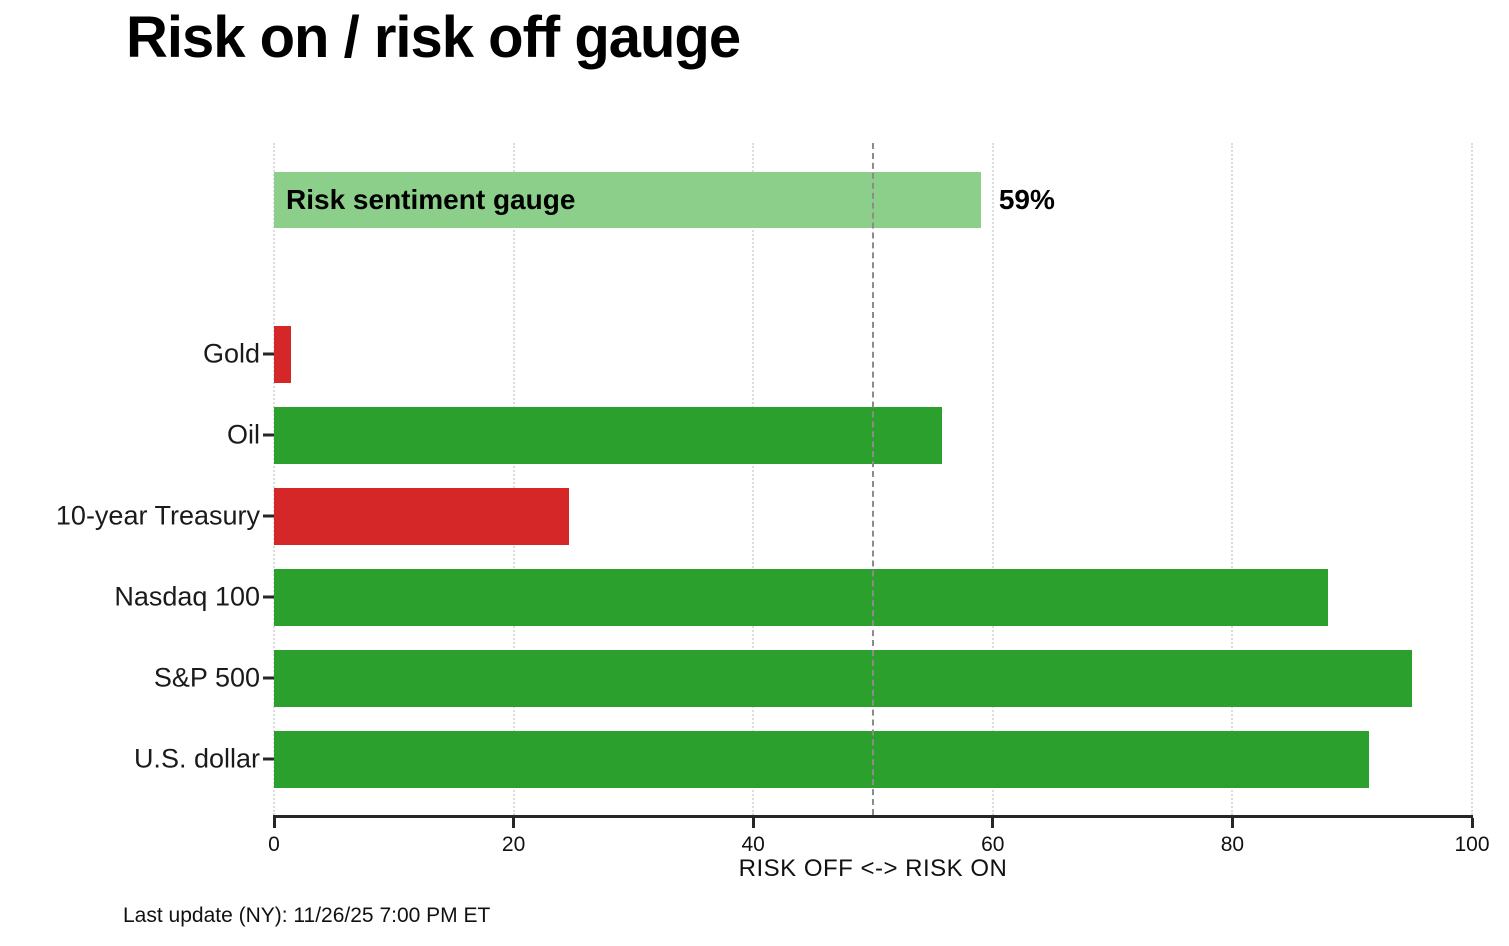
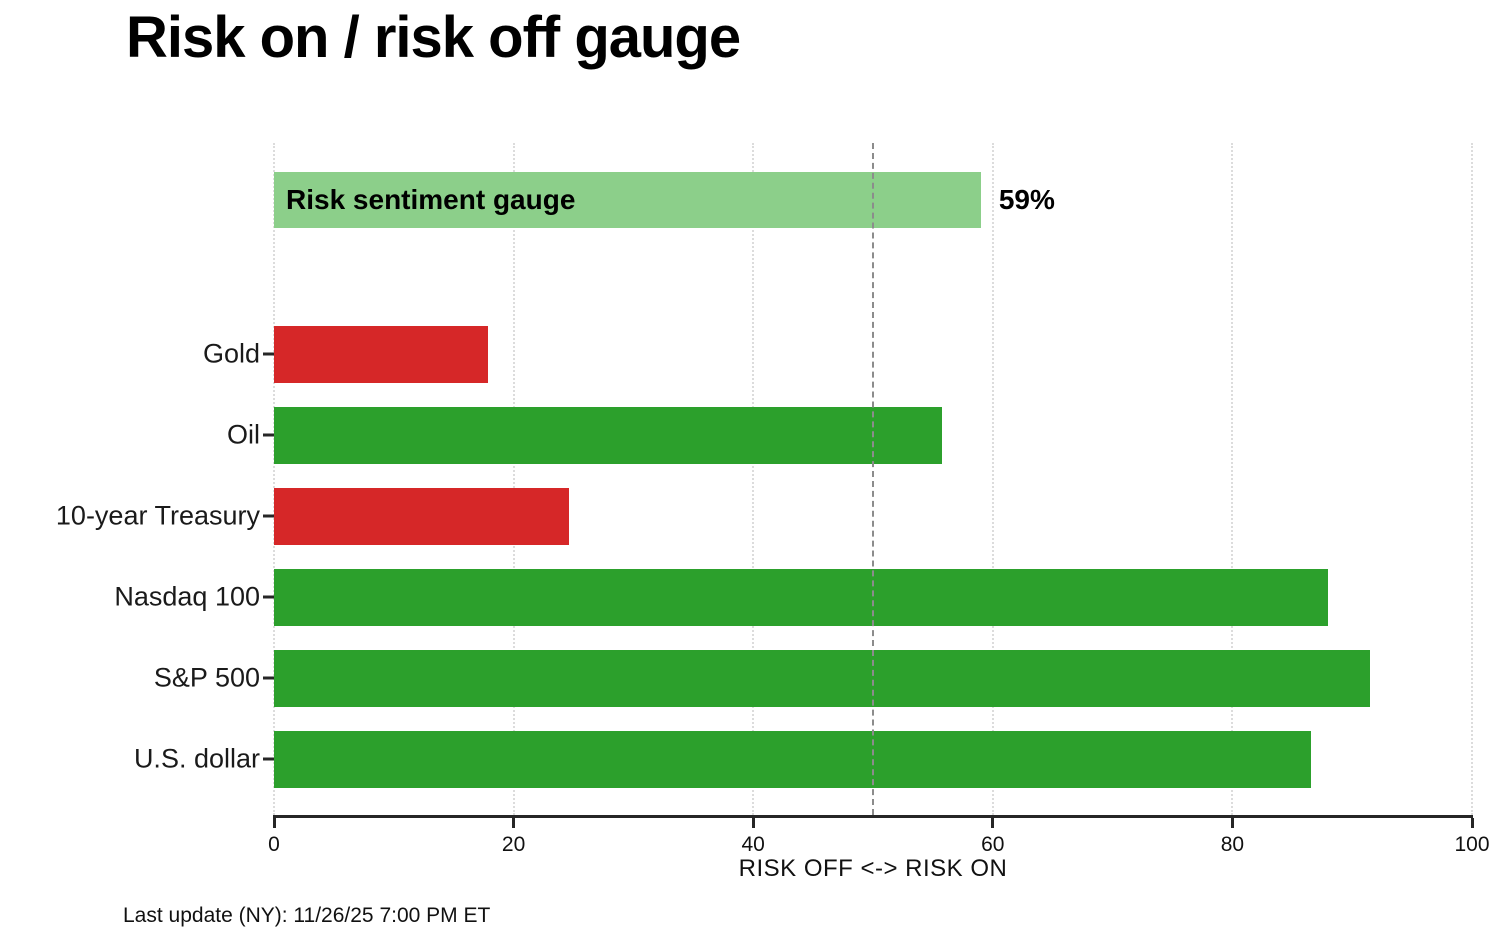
Gold: 1.4 -> 17.9
S&P 500: 95.0 -> 91.5
U.S. dollar: 91.4 -> 86.6
